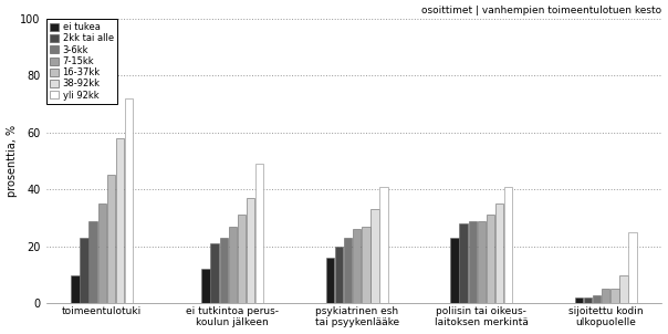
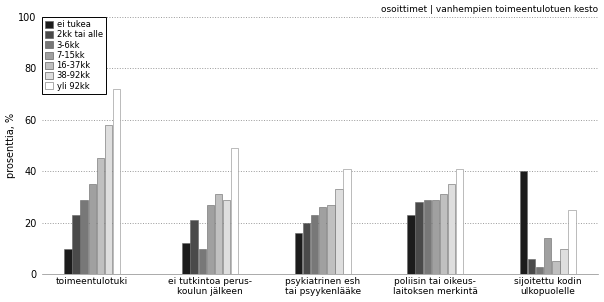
3-6kk/ei tutkintoa perus- koulun jälkeen: 23 -> 10
38-92kk/ei tutkintoa perus- koulun jälkeen: 37 -> 29
ei tukea/sijoitettu kodin ulkopuolelle: 2 -> 40
2kk tai alle/sijoitettu kodin ulkopuolelle: 2 -> 6
7-15kk/sijoitettu kodin ulkopuolelle: 5 -> 14
